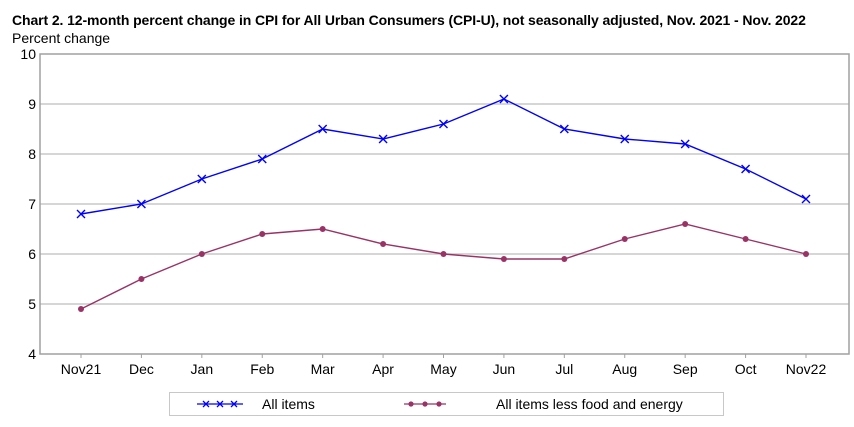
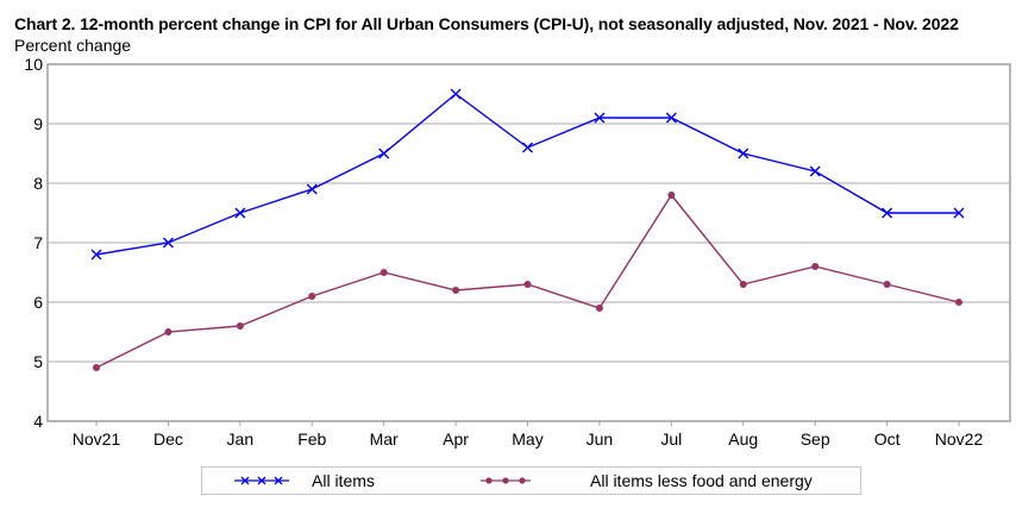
All items less food and energy/Jan: 6.0 -> 5.6
All items less food and energy/Feb: 6.4 -> 6.1
All items/Apr: 8.3 -> 9.5
All items less food and energy/May: 6.0 -> 6.3
All items/Jul: 8.5 -> 9.1
All items less food and energy/Jul: 5.9 -> 7.8
All items/Aug: 8.3 -> 8.5
All items/Oct: 7.7 -> 7.5
All items/Nov22: 7.1 -> 7.5
